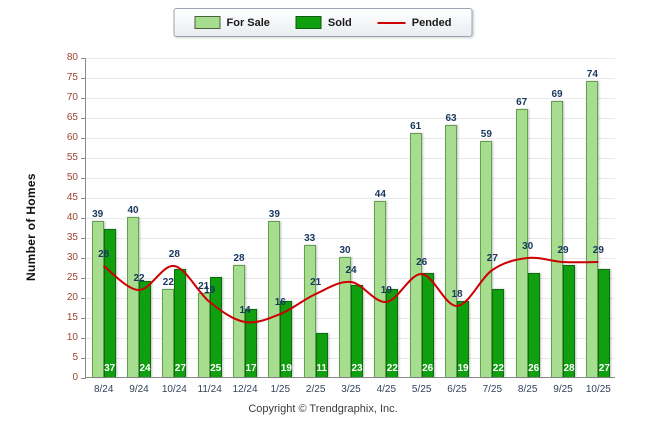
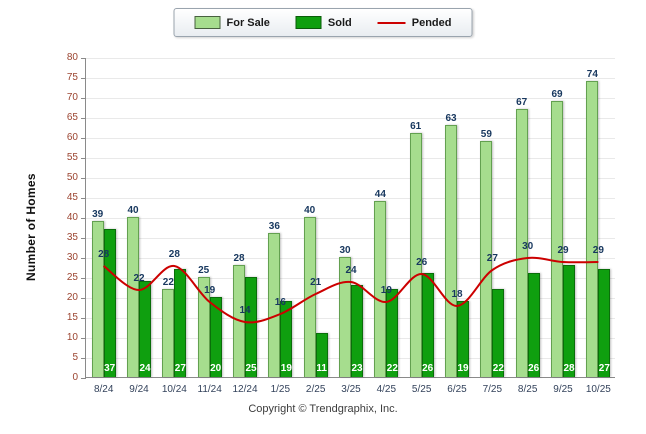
For Sale/11/24: 21 -> 25
Sold/11/24: 25 -> 20
Sold/12/24: 17 -> 25
For Sale/1/25: 39 -> 36
For Sale/2/25: 33 -> 40
